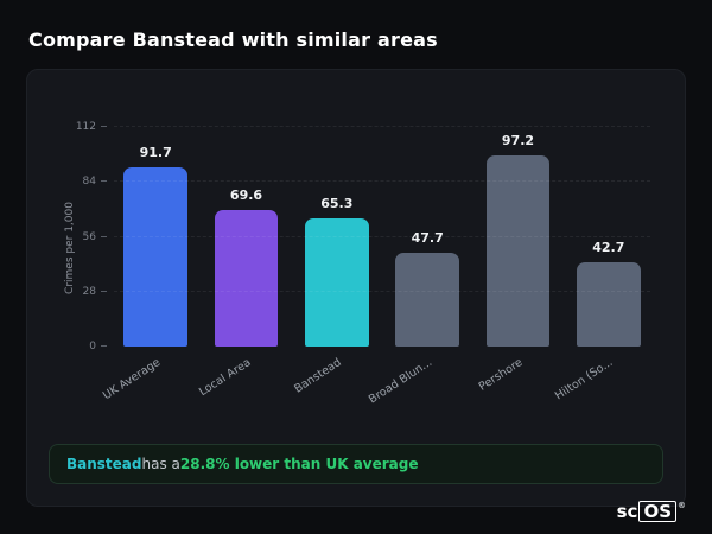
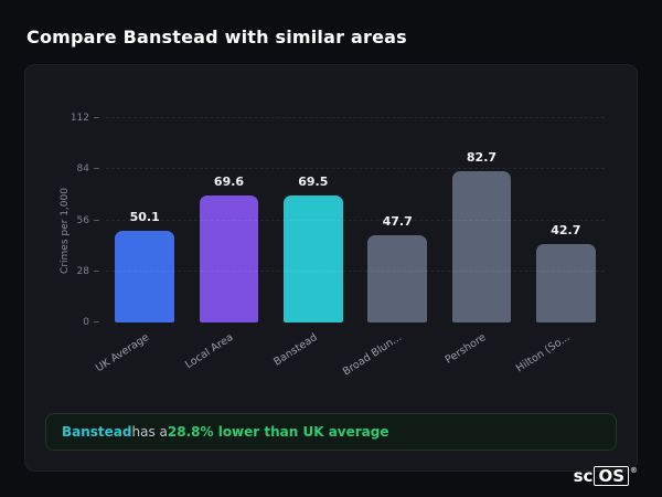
UK Average: 91.7 -> 50.1
Banstead: 65.3 -> 69.5
Pershore: 97.2 -> 82.7
